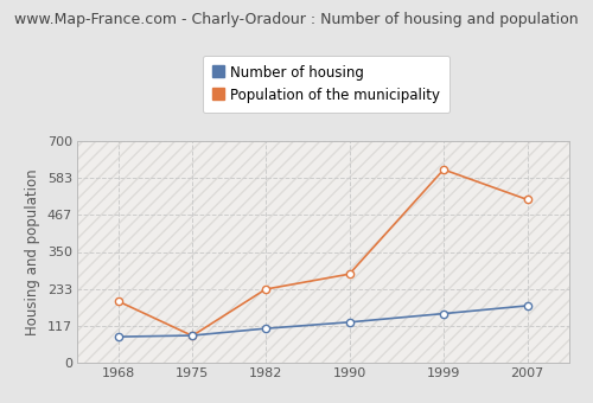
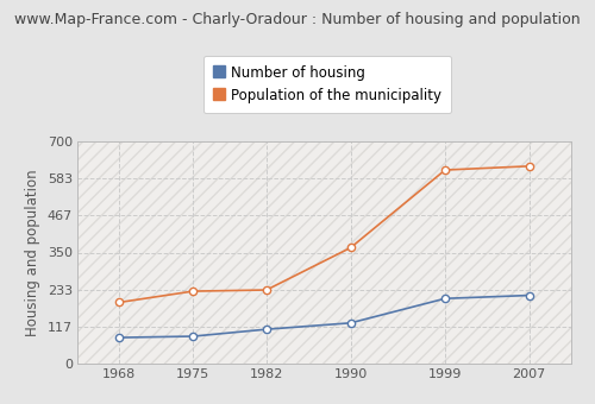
Population of the municipality/1975: 85 -> 228
Population of the municipality/1990: 280 -> 365
Number of housing/1999: 155 -> 205
Number of housing/2007: 180 -> 215
Population of the municipality/2007: 515 -> 622
